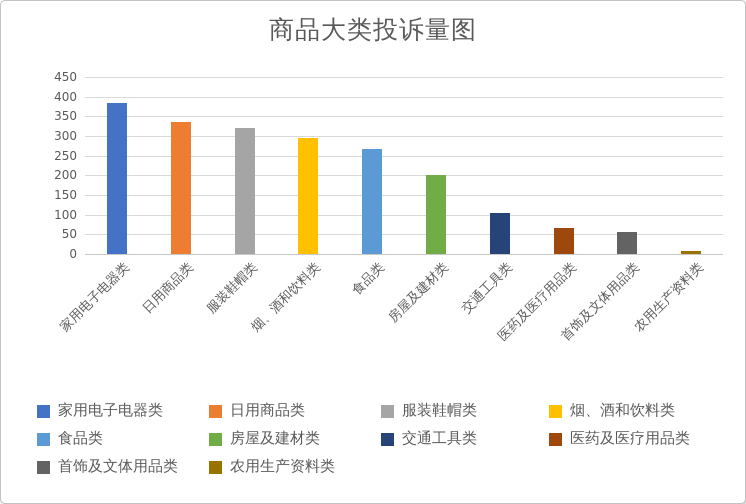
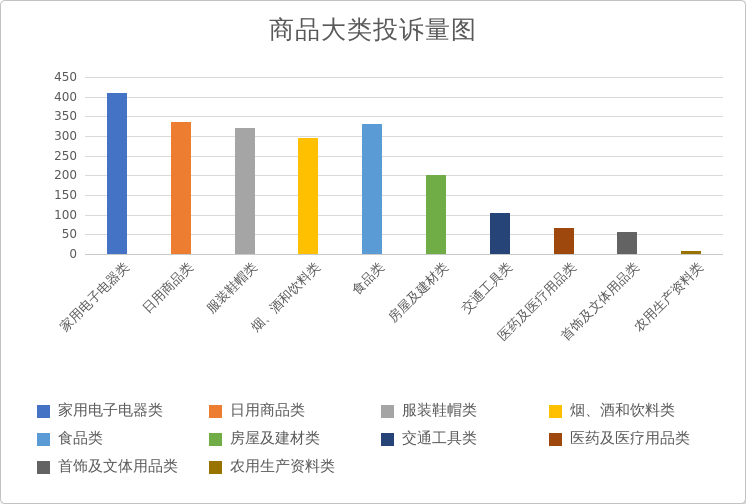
家用电子电器类: 380 -> 410
食品类: 270 -> 330
